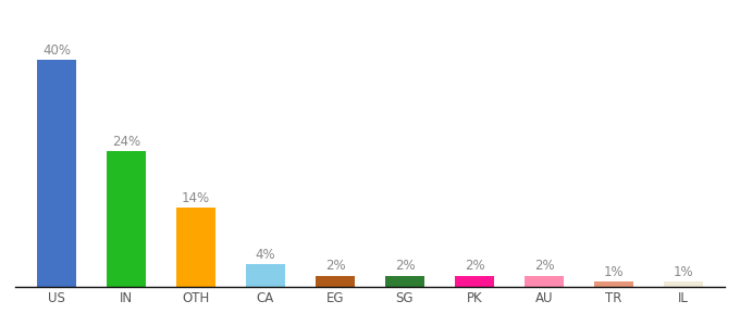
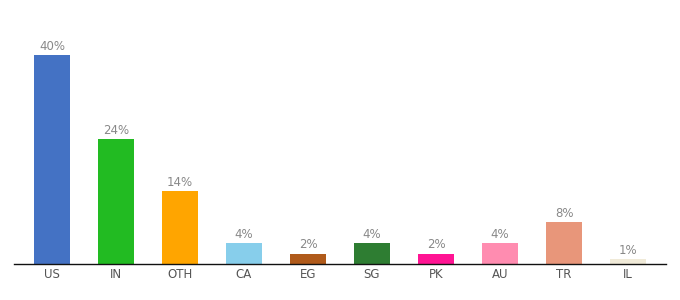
SG: 2% -> 4%
AU: 2% -> 4%
TR: 1% -> 8%
